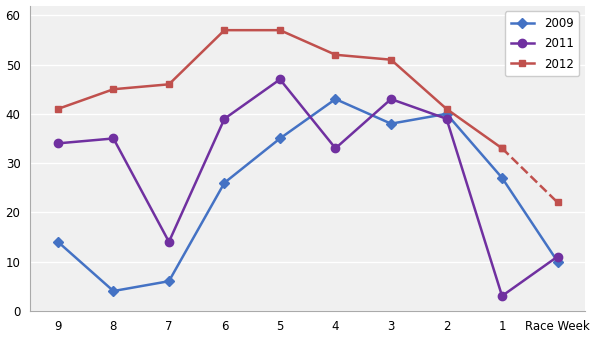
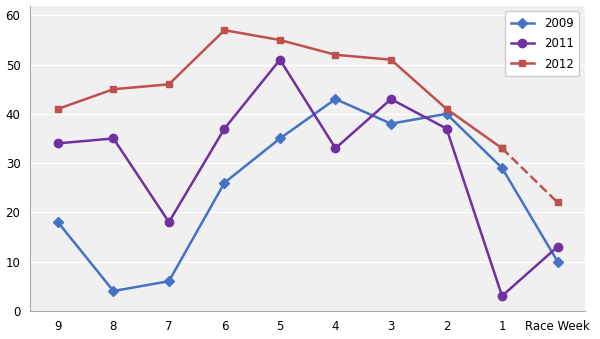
2009/9: 14 -> 18
2011/7: 14 -> 18
2011/6: 39 -> 37
2011/5: 47 -> 51
2012/5: 57 -> 55
2011/2: 39 -> 37
2009/1: 27 -> 29
2011/Race Week: 11 -> 13
